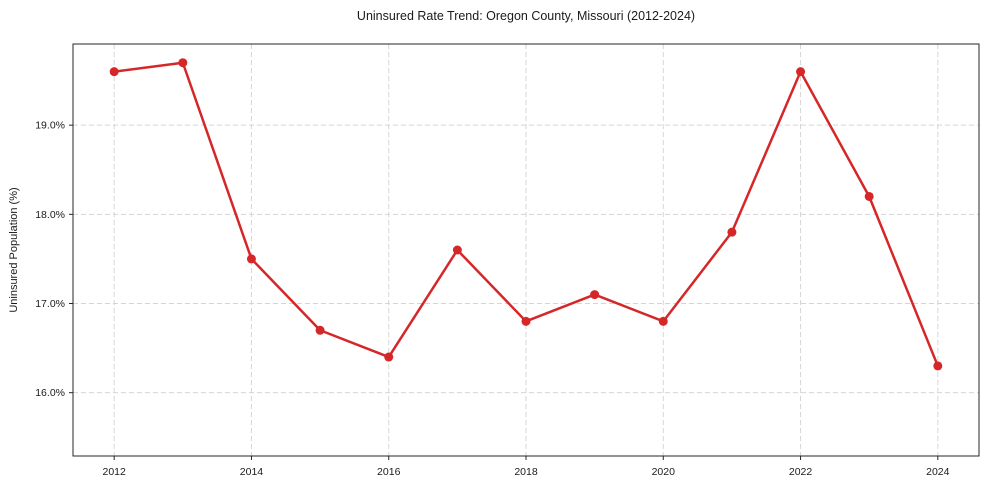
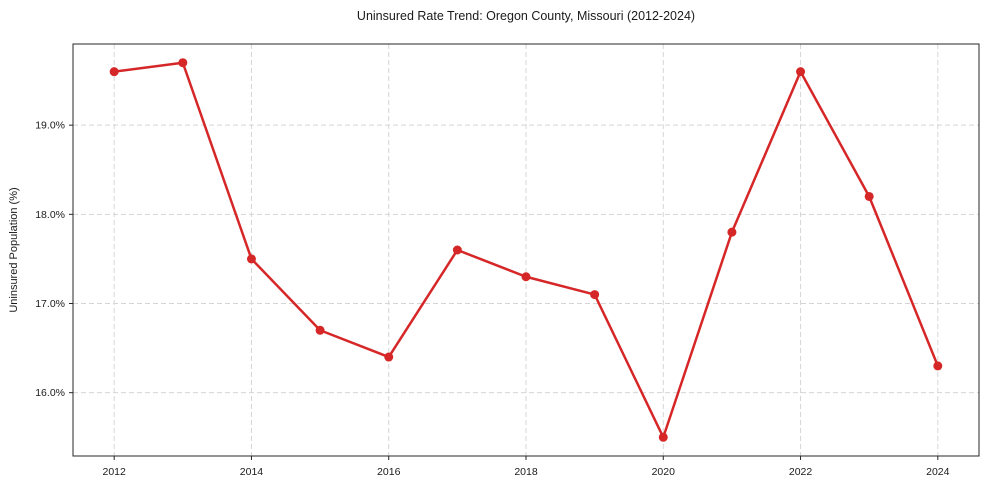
2018: 16.8% -> 17.3%
2020: 16.8% -> 15.5%
